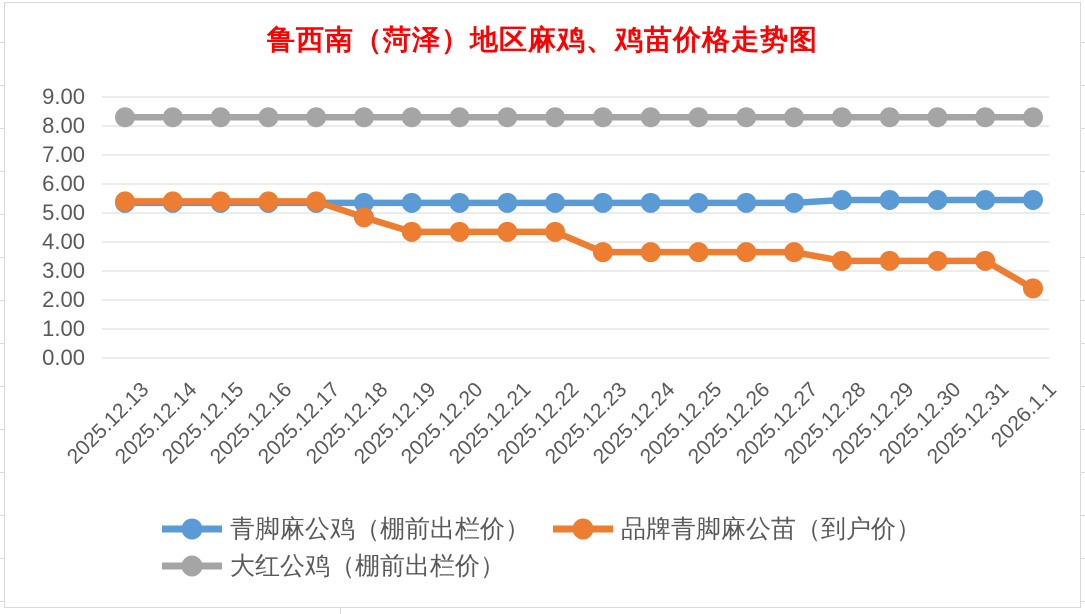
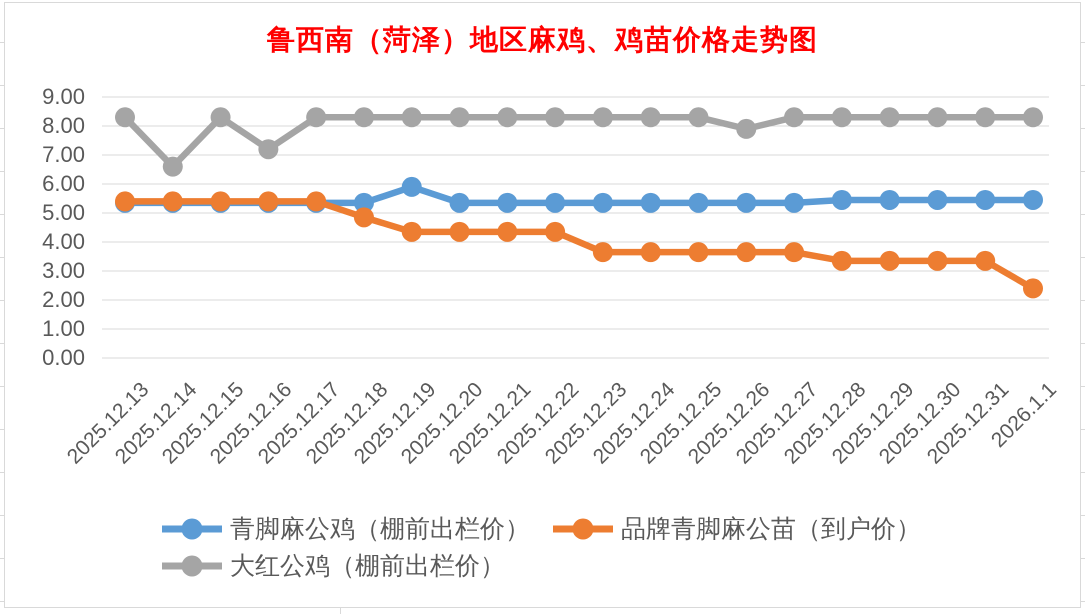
大红公鸡（棚前出栏价）/2025.12.14: 8.3 -> 6.6
大红公鸡（棚前出栏价）/2025.12.16: 8.3 -> 7.2
青脚麻公鸡（棚前出栏价）/2025.12.19: 5.3 -> 5.9
大红公鸡（棚前出栏价）/2025.12.26: 8.3 -> 7.9
